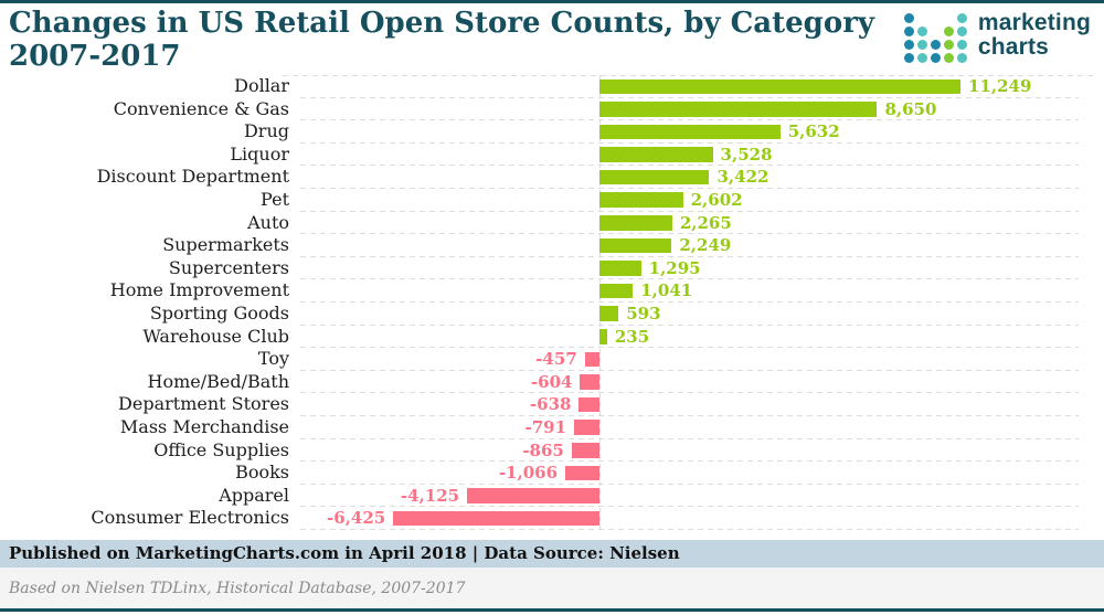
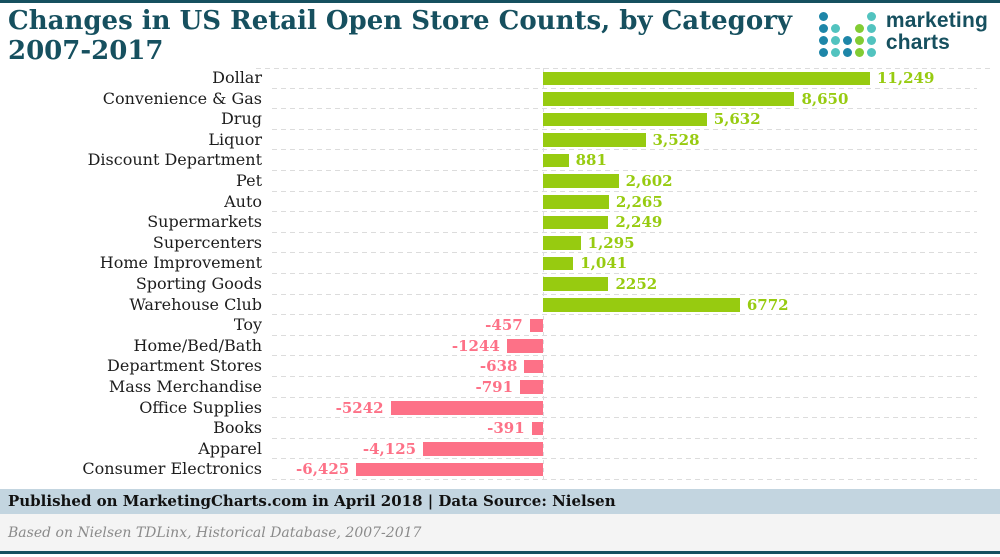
Discount Department: 3,422 -> 881
Sporting Goods: 593 -> 2252
Warehouse Club: 235 -> 6772
Home/Bed/Bath: -604 -> -1244
Office Supplies: -865 -> -5242
Books: -1,066 -> -391
